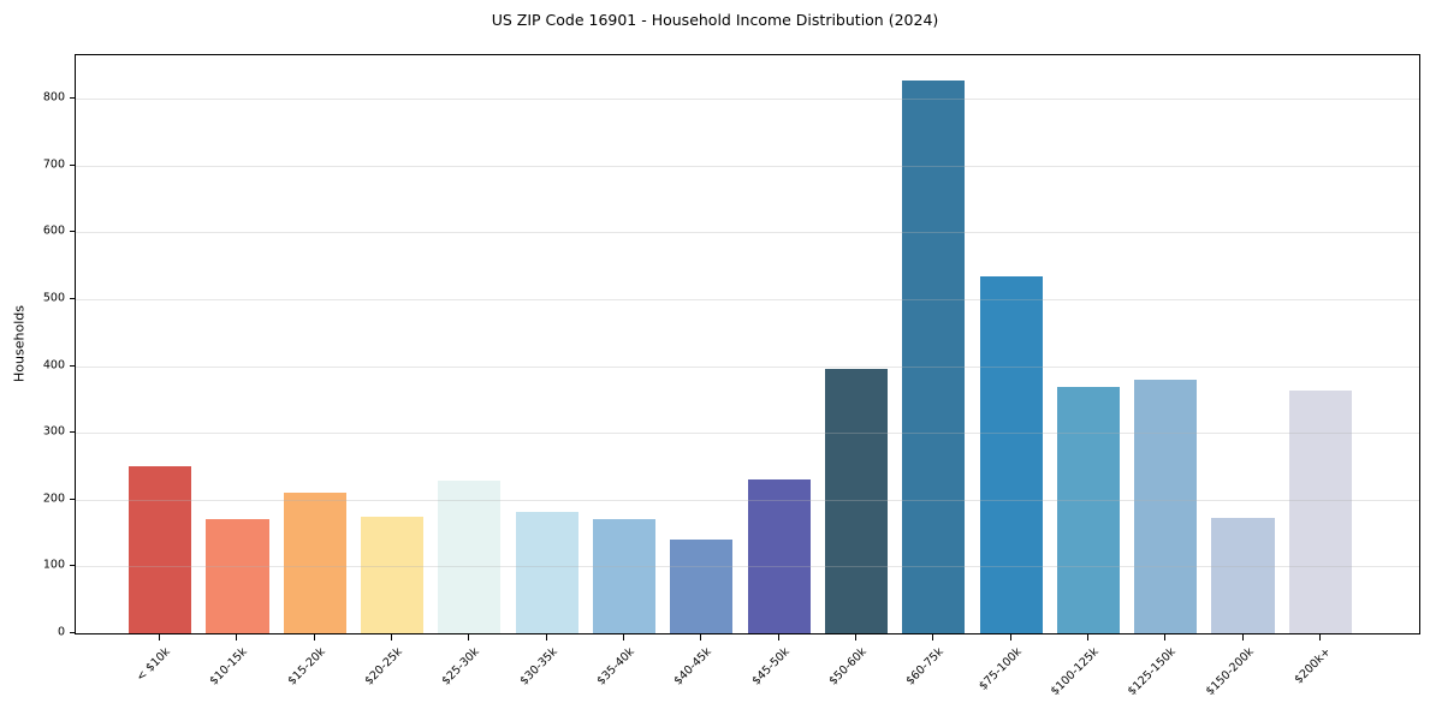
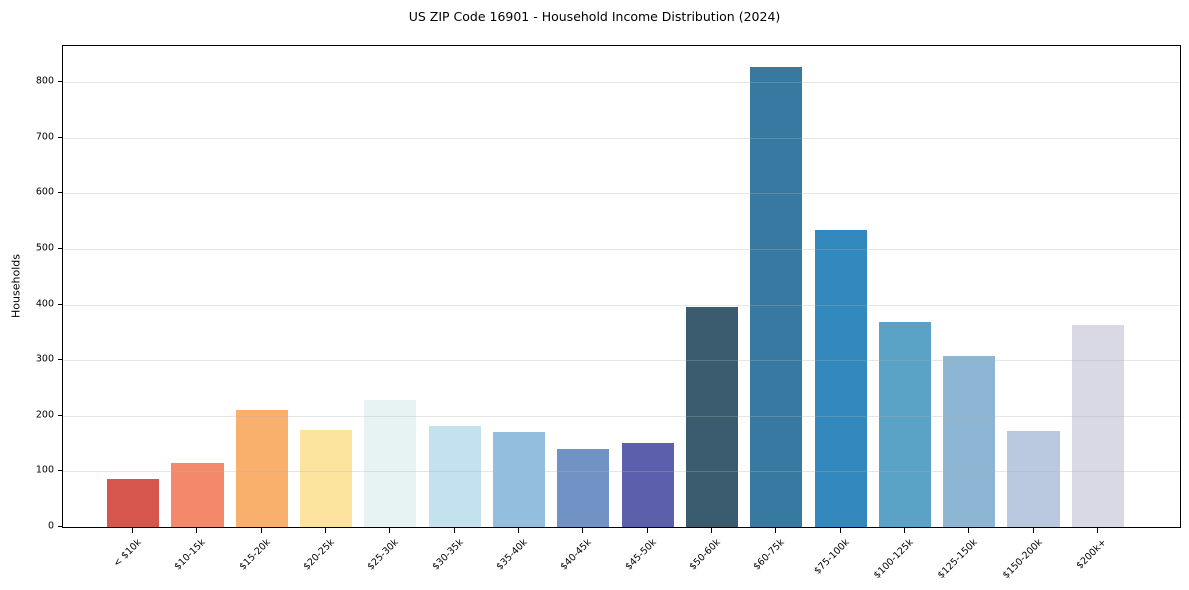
< $10k: 250 -> 90
$10-15k: 170 -> 120
$45-50k: 230 -> 150
$125-150k: 380 -> 310
